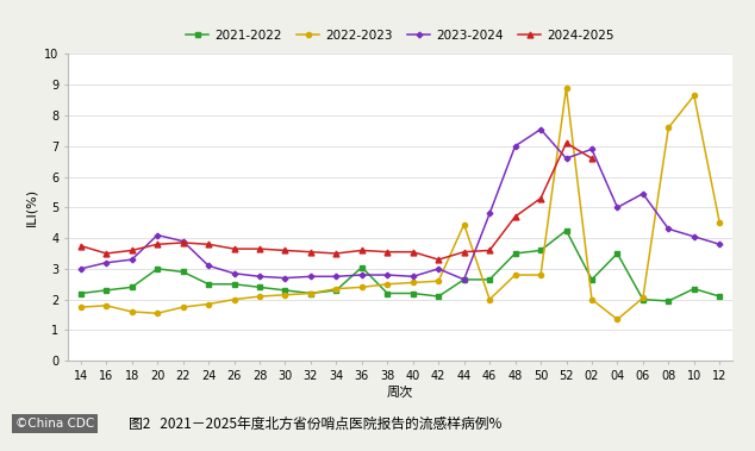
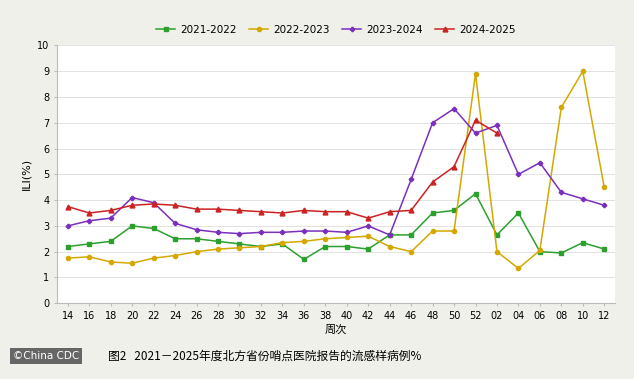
2021-2022/36: 3.05 -> 1.70
2022-2023/44: 4.45 -> 2.20
2022-2023/10: 8.65 -> 9.00
